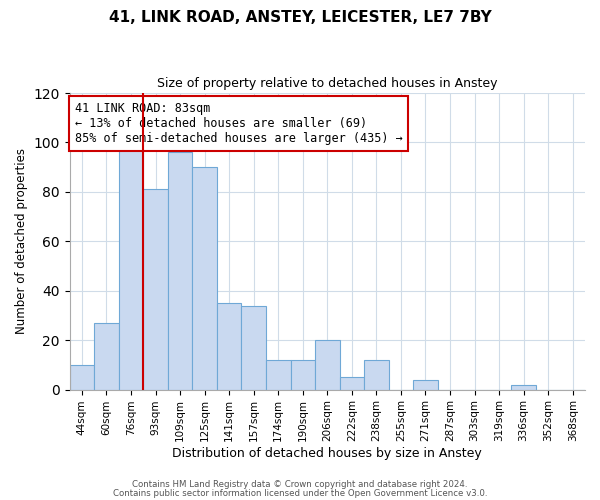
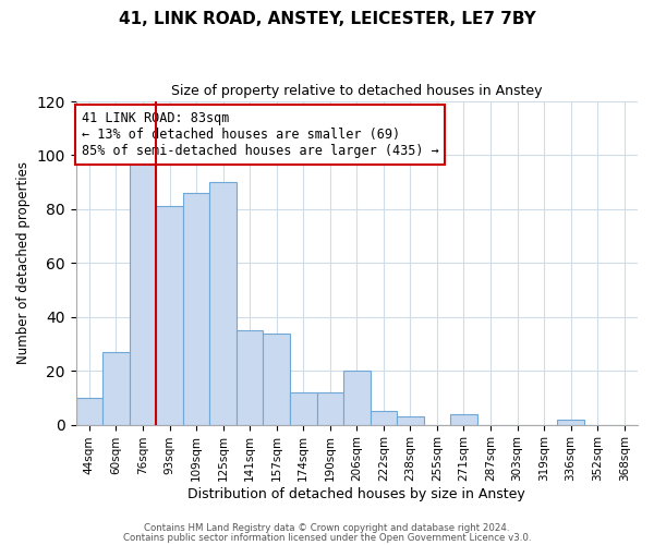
109sqm: 96 -> 86
238sqm: 12 -> 3
